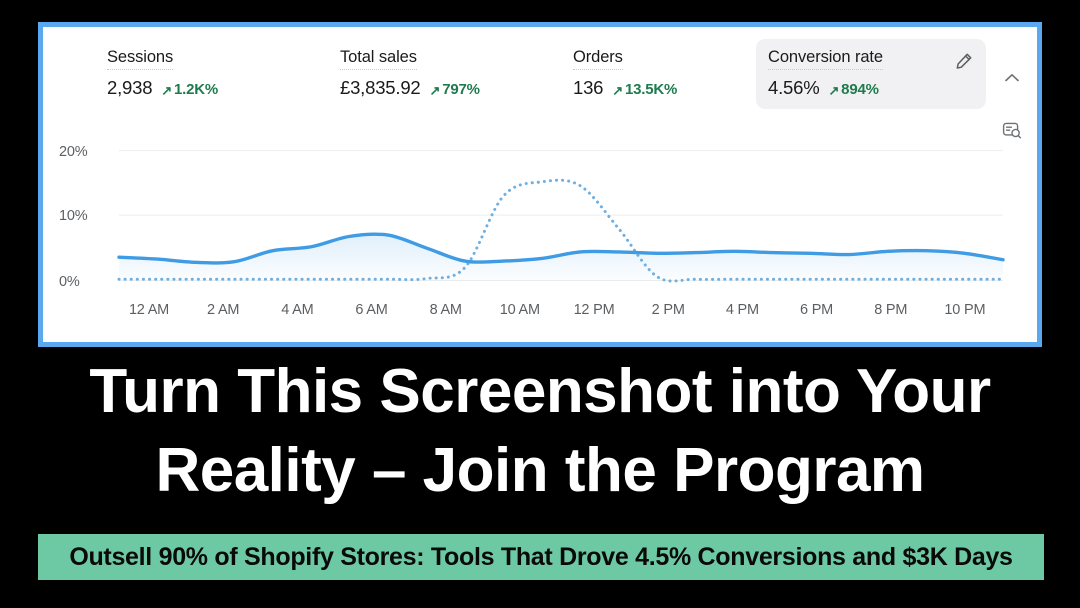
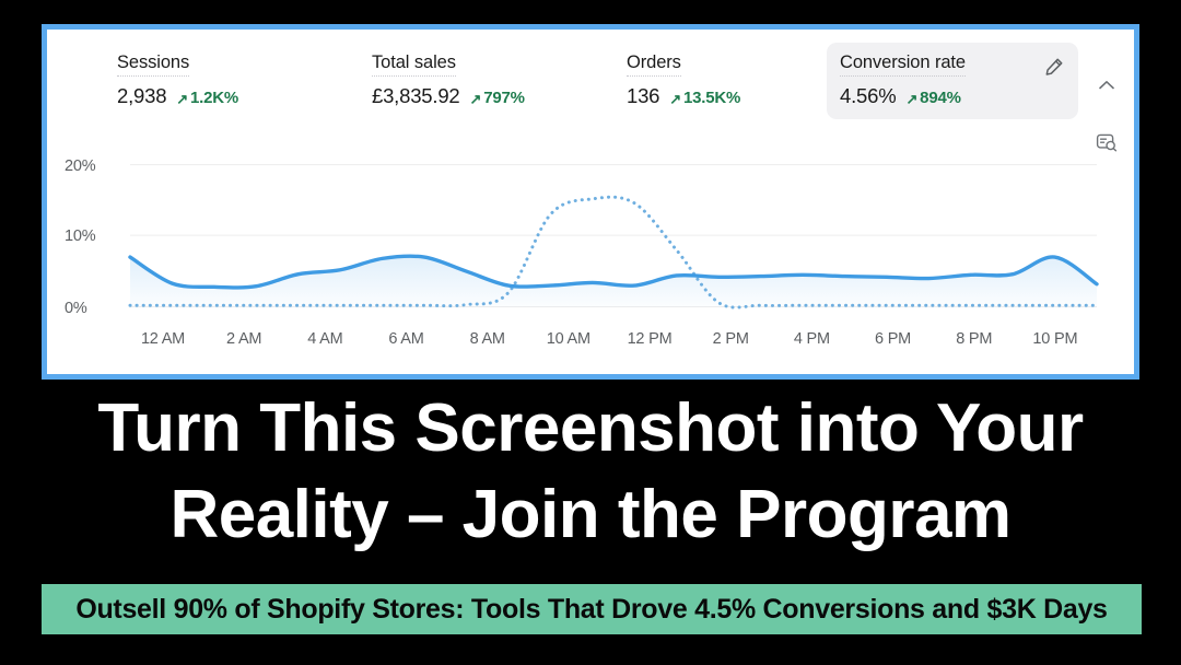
Conversion rate/12 AM: 4% -> 7%
Conversion rate/12 PM: 4% -> 3%
Conversion rate/10 PM: 4% -> 7%
